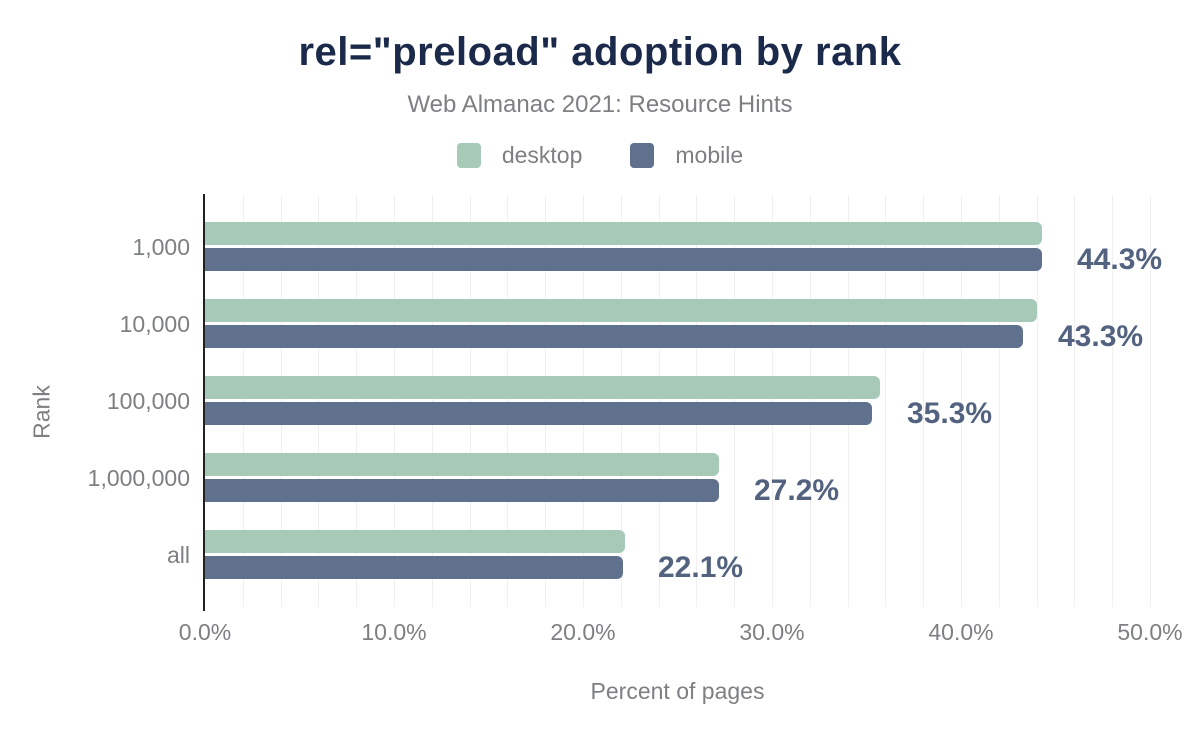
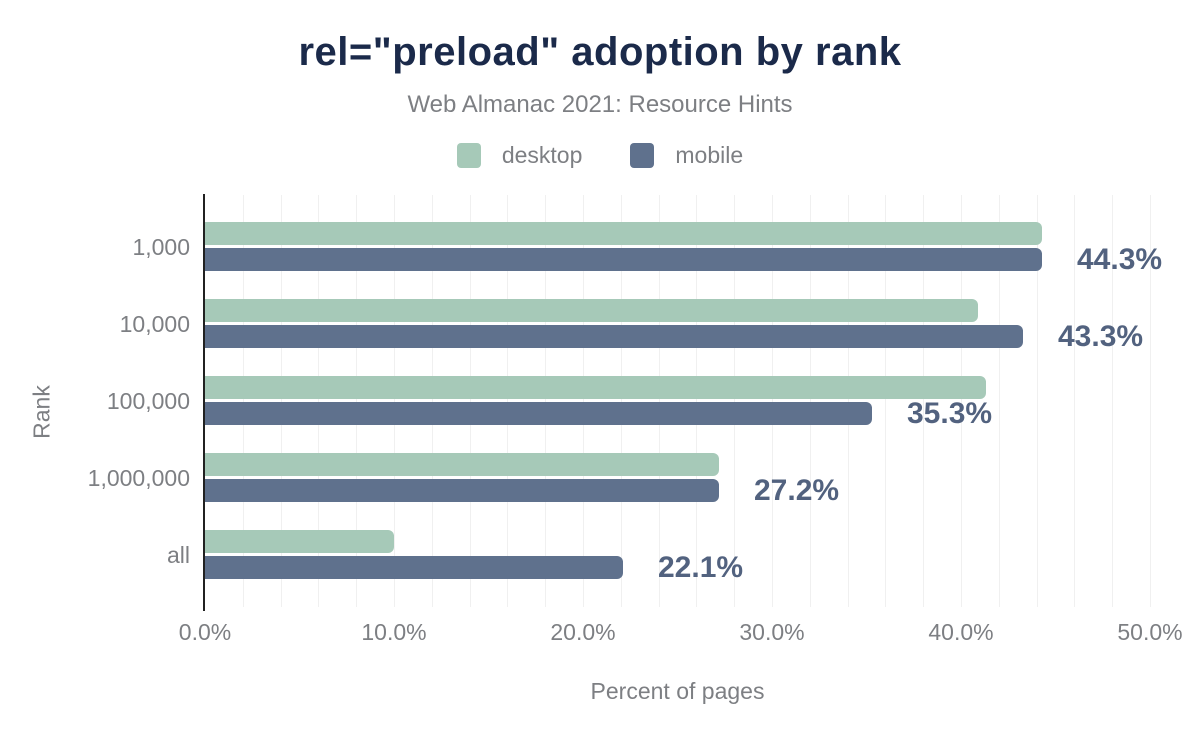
desktop/10,000: 44.0% -> 40.9%
desktop/100,000: 35.7% -> 41.3%
desktop/all: 22.2% -> 10.0%
